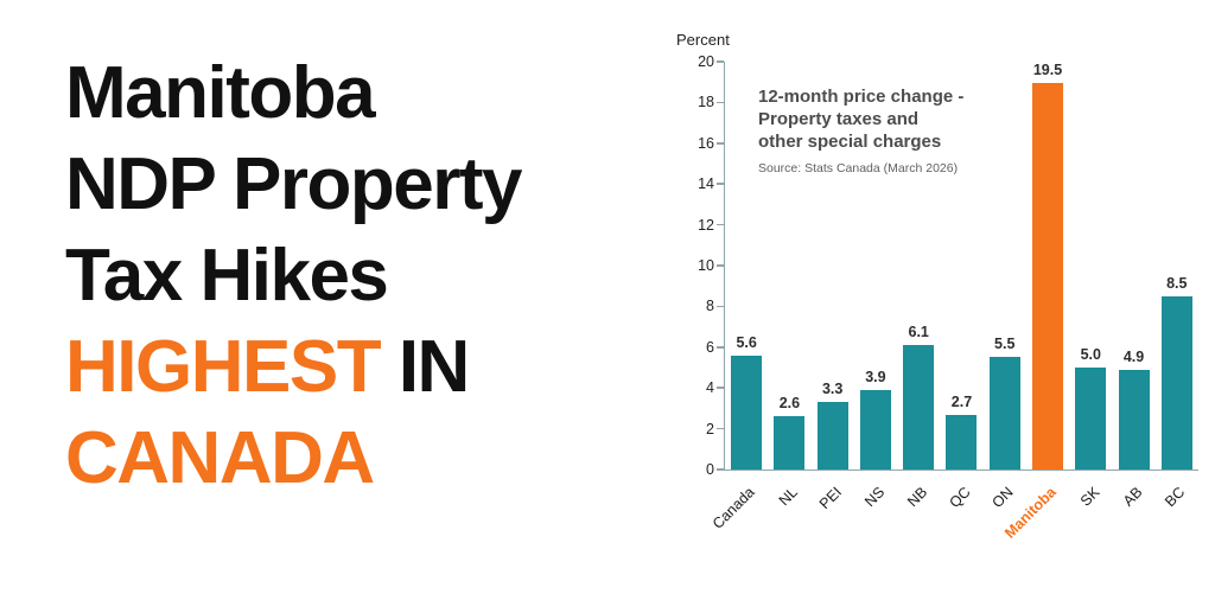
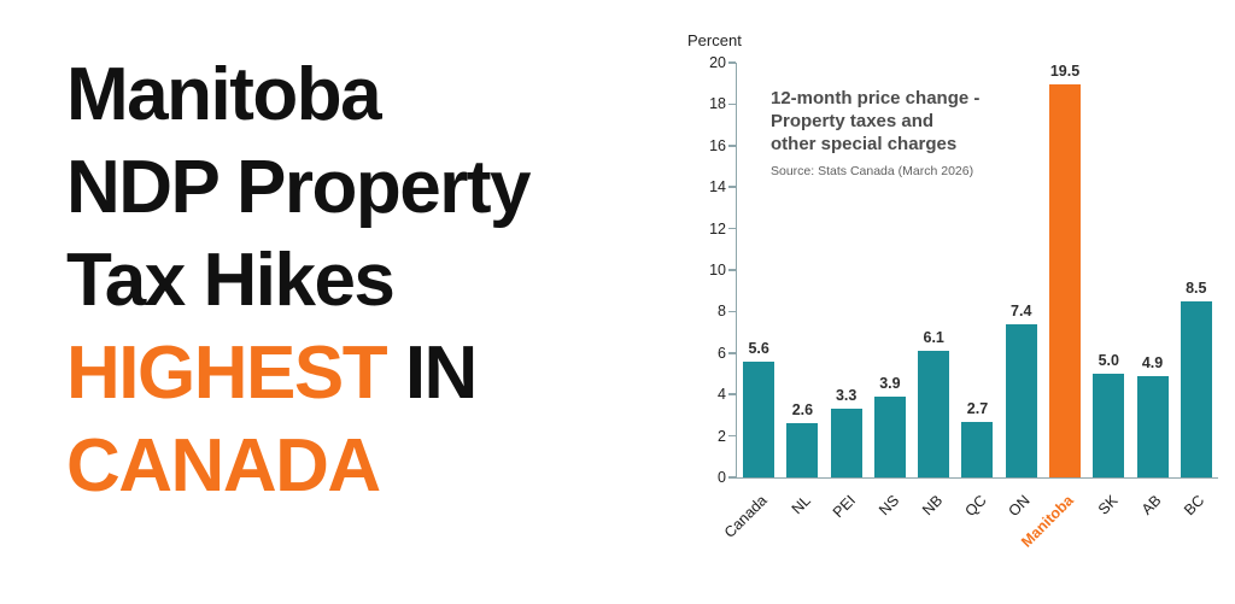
ON: 5.5 -> 7.4
